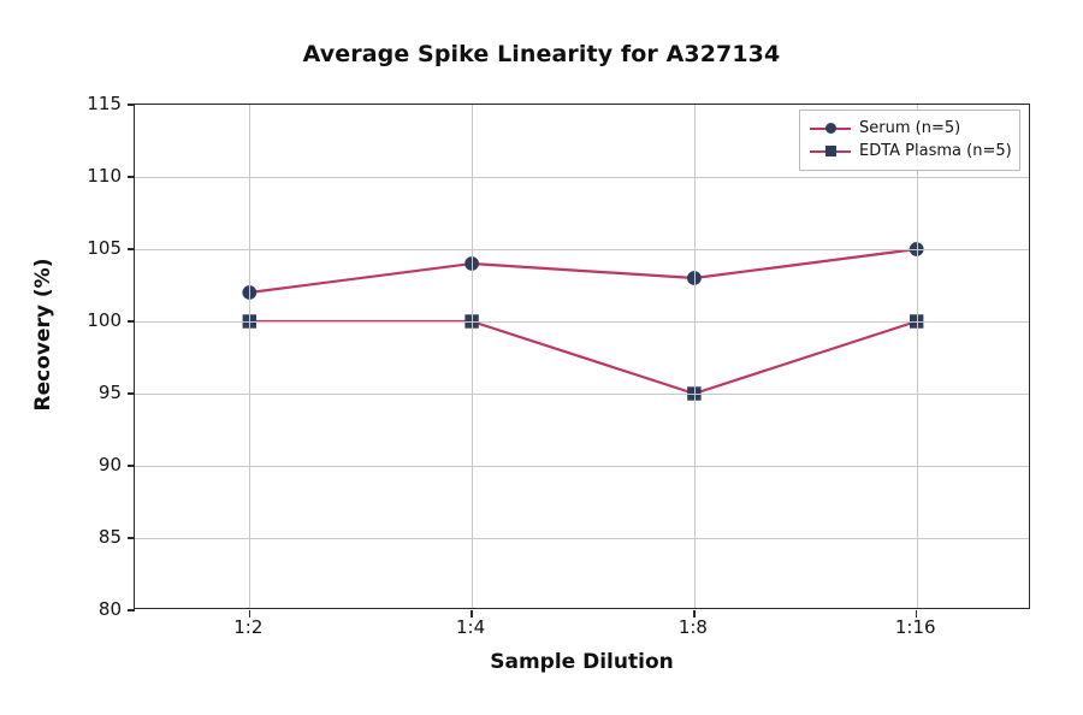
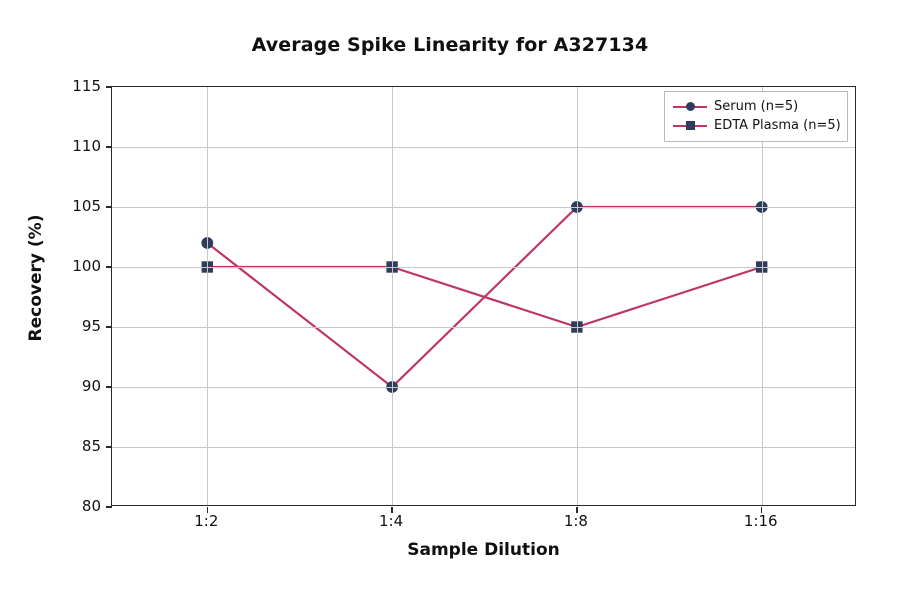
Serum (n=5)/1:4: 104 -> 90
Serum (n=5)/1:8: 103 -> 105
